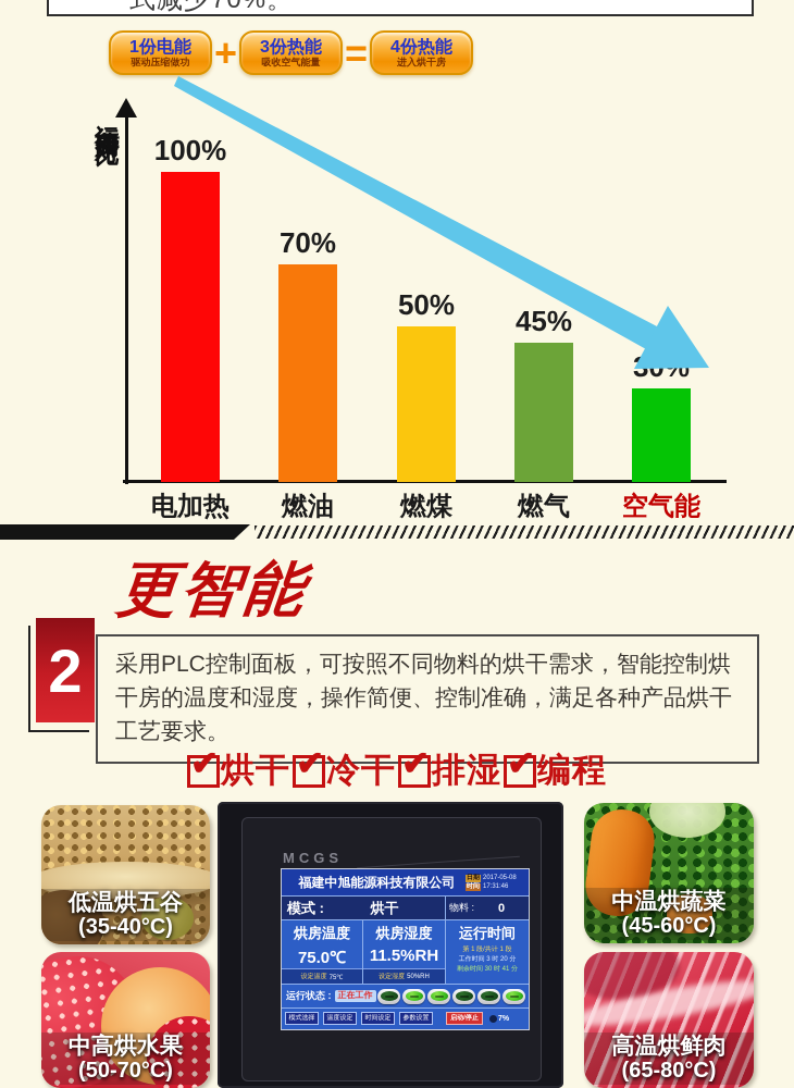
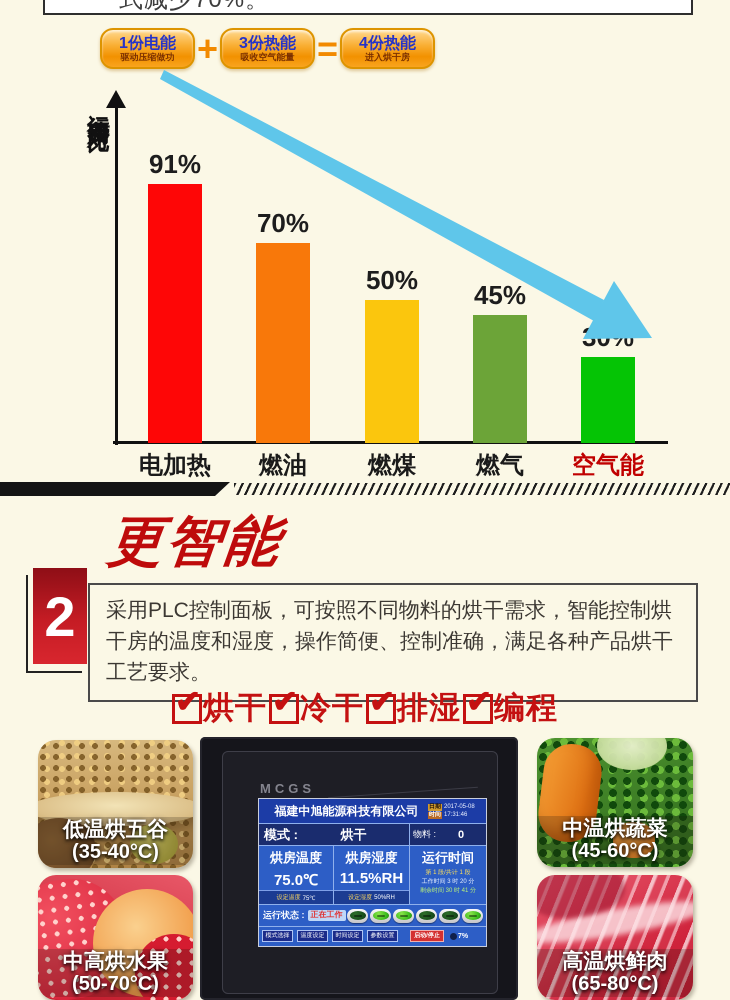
电加热: 100% -> 91%
